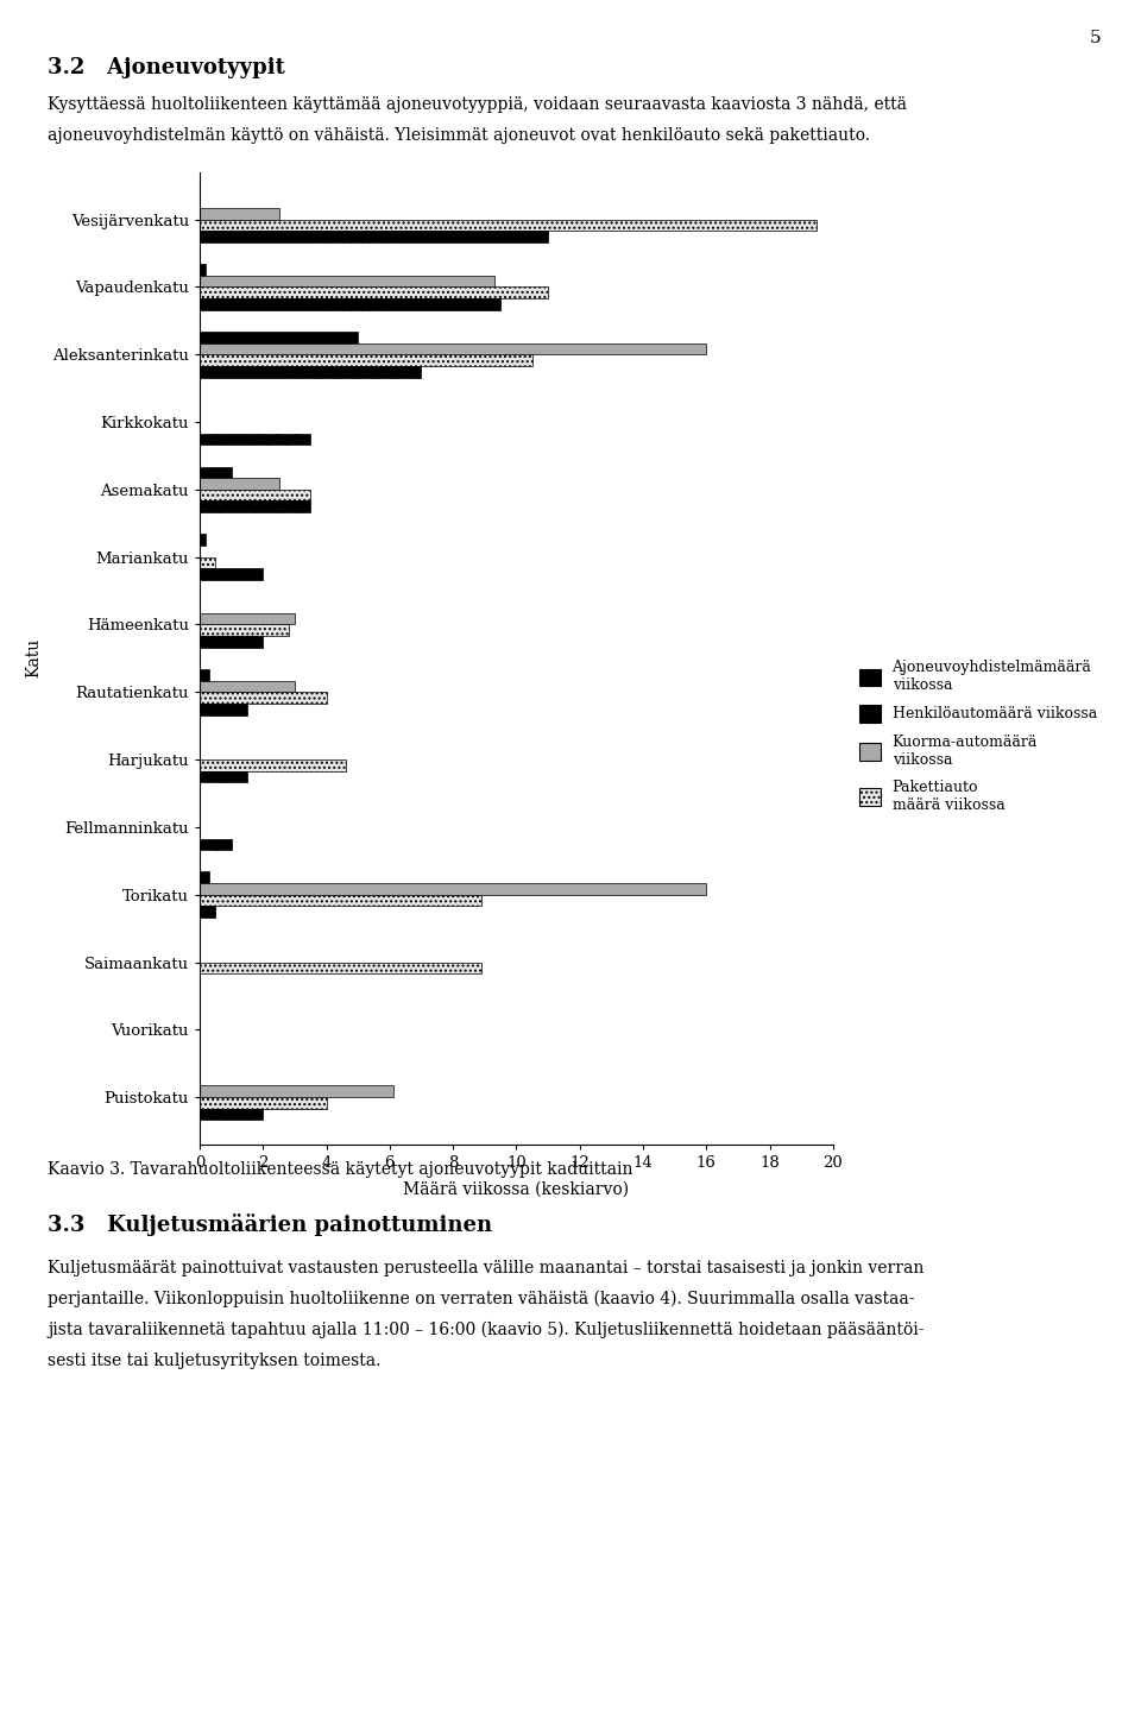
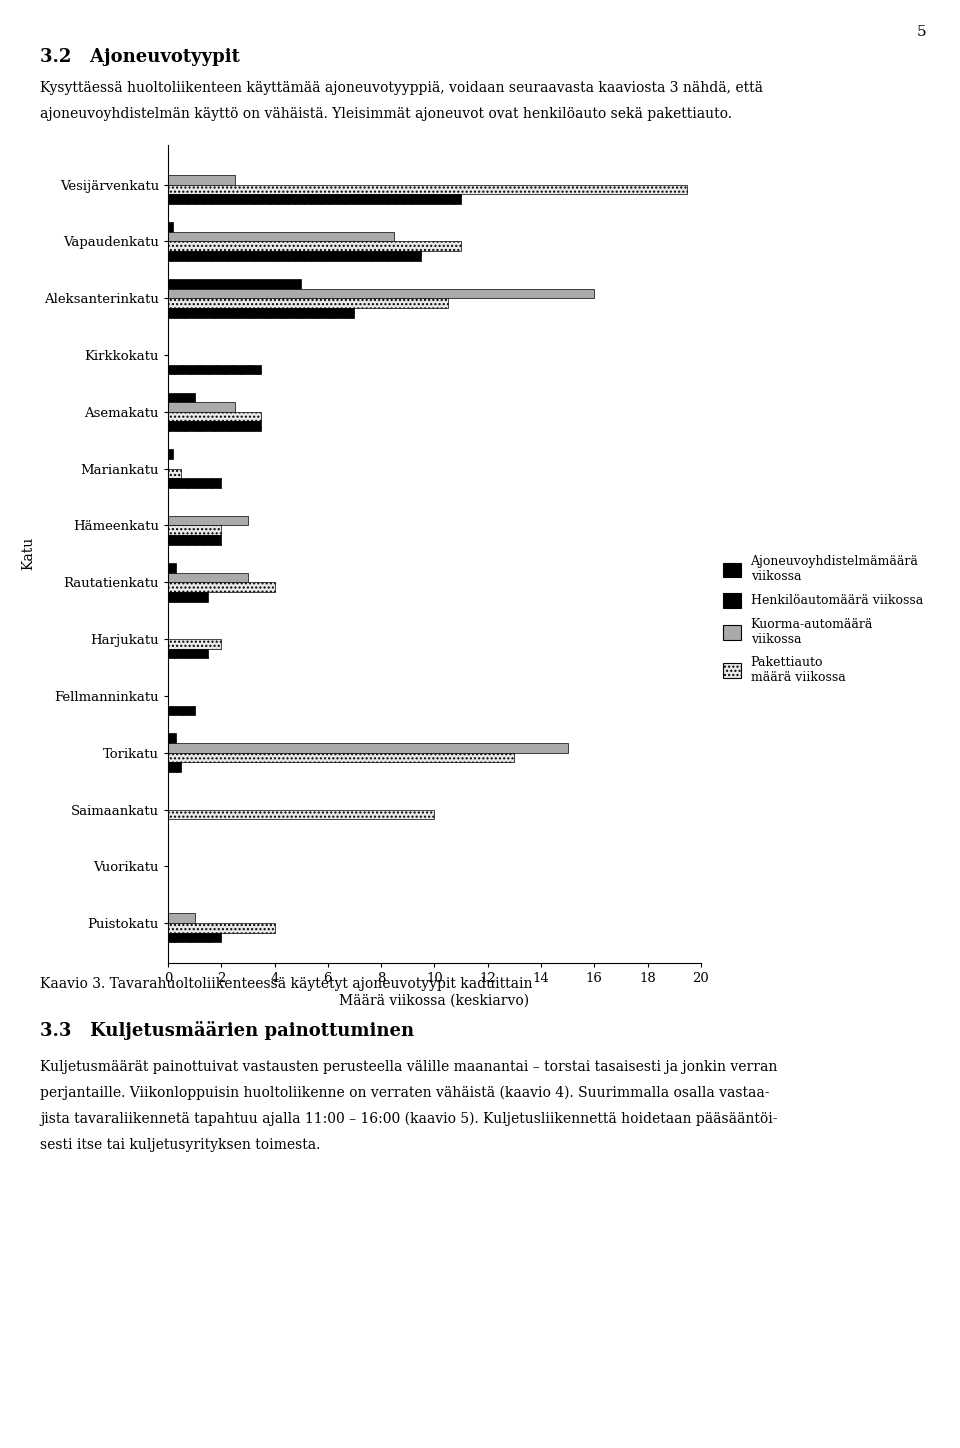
Kuorma-automäärä viikossa/Vapaudenkatu: 9.3 -> 8.5
Pakettiauto määrä viikossa/Hämeenkatu: 2.8 -> 2.0
Pakettiauto määrä viikossa/Harjukatu: 4.6 -> 2.0
Kuorma-automäärä viikossa/Torikatu: 16.0 -> 15.0
Pakettiauto määrä viikossa/Torikatu: 8.9 -> 13.0
Pakettiauto määrä viikossa/Saimaankatu: 8.9 -> 10.0
Kuorma-automäärä viikossa/Puistokatu: 6.1 -> 1.0
